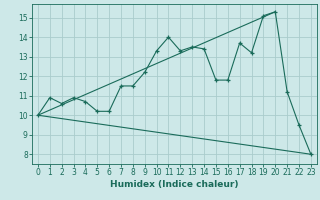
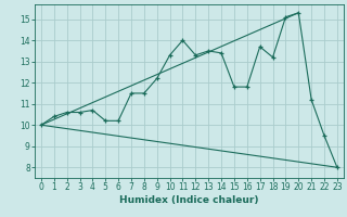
1: 10.9 -> 10.4
3: 10.9 -> 10.6
